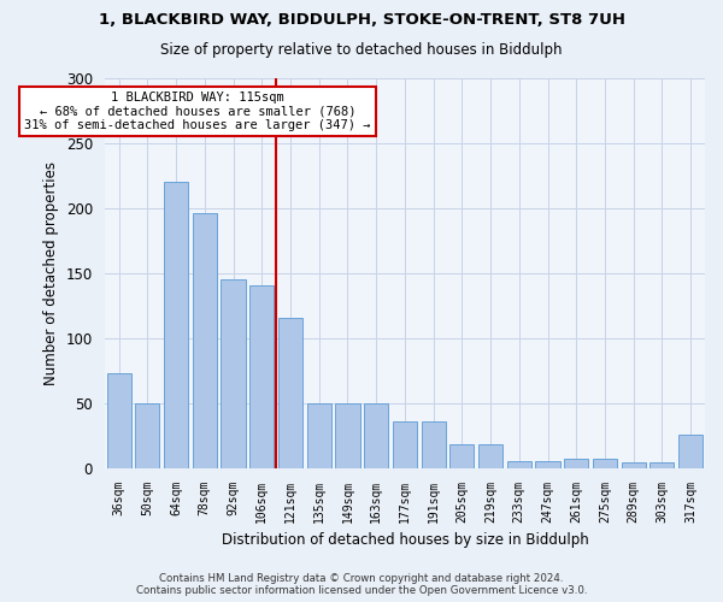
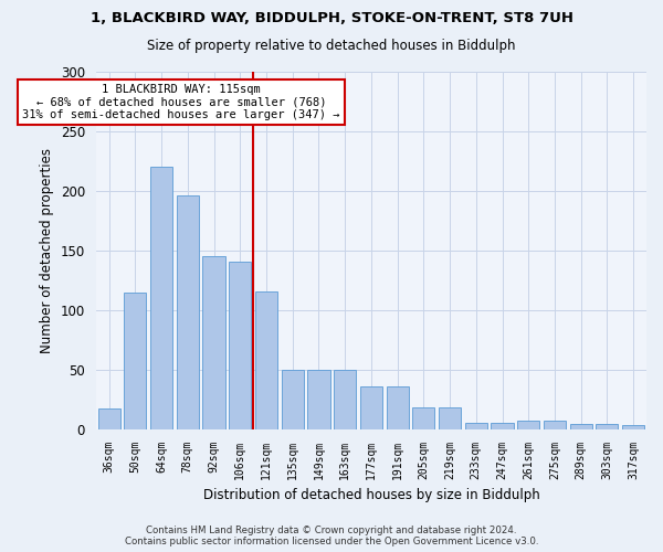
36sqm: 73 -> 17
50sqm: 50 -> 115
317sqm: 26 -> 3
